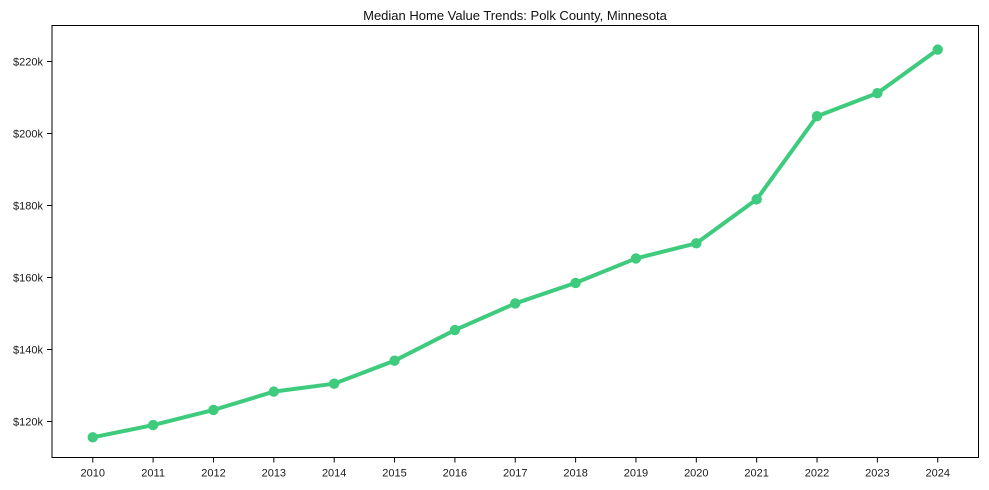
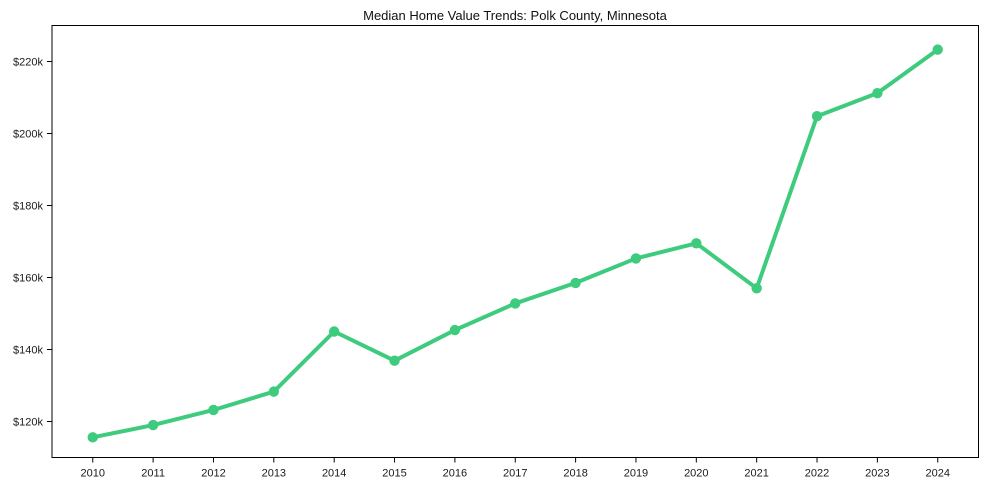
2014: $130k -> $145k
2021: $182k -> $157k
